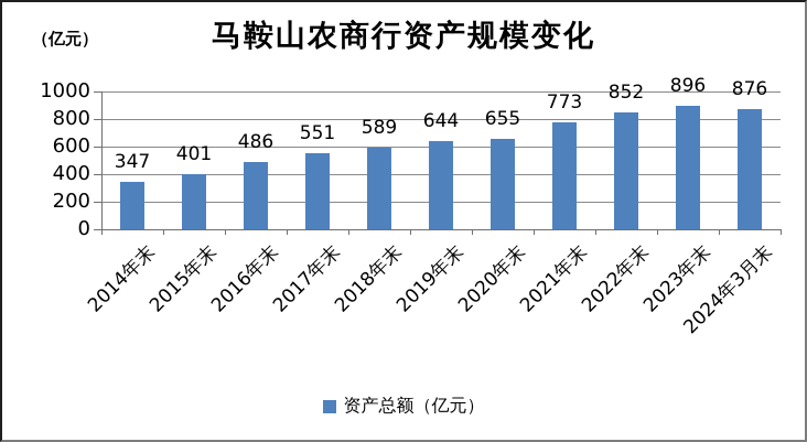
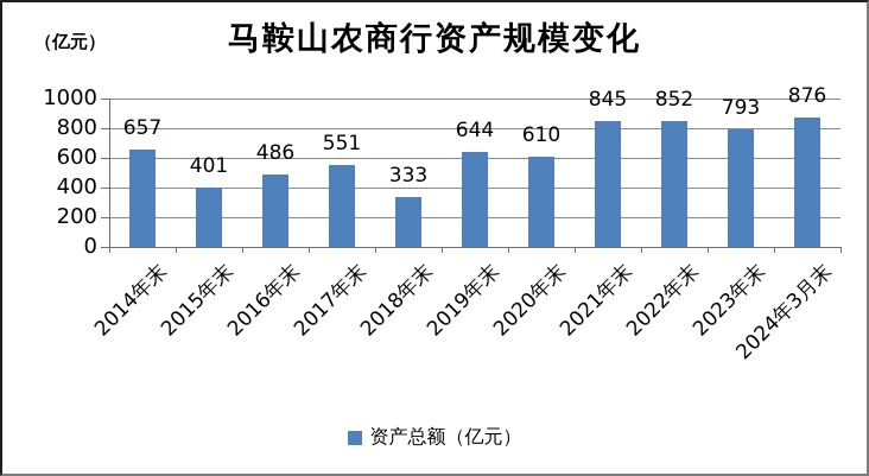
2014年末: 347 -> 657
2018年末: 589 -> 333
2020年末: 655 -> 610
2021年末: 773 -> 845
2023年末: 896 -> 793
